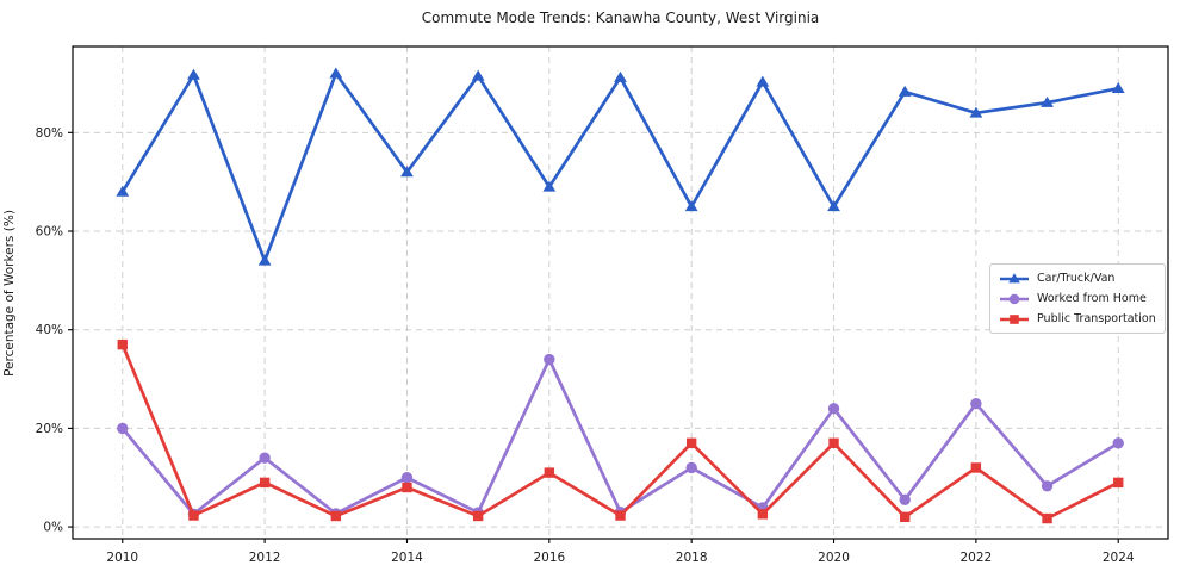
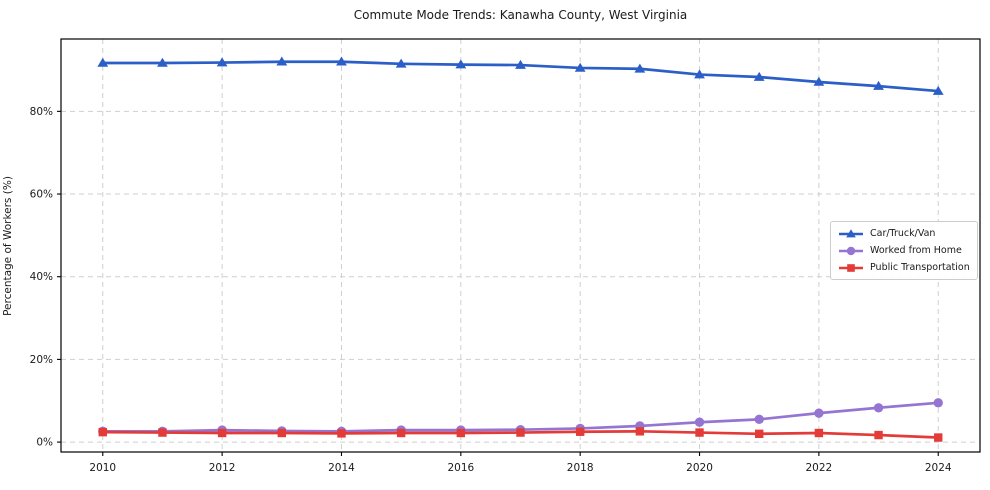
Car/Truck/Van/2010: 68% -> 92%
Worked from Home/2010: 20% -> 3%
Public Transportation/2010: 37% -> 2%
Car/Truck/Van/2012: 54% -> 92%
Worked from Home/2012: 14% -> 3%
Public Transportation/2012: 9% -> 2%
Car/Truck/Van/2014: 72% -> 92%
Worked from Home/2014: 10% -> 3%
Public Transportation/2014: 8% -> 2%
Car/Truck/Van/2016: 69% -> 91%
Worked from Home/2016: 34% -> 3%
Public Transportation/2016: 11% -> 2%
Car/Truck/Van/2018: 65% -> 90%
Worked from Home/2018: 12% -> 3%
Public Transportation/2018: 17% -> 2%
Car/Truck/Van/2020: 65% -> 89%
Worked from Home/2020: 24% -> 5%
Public Transportation/2020: 17% -> 2%
Car/Truck/Van/2022: 84% -> 87%
Worked from Home/2022: 25% -> 7%
Public Transportation/2022: 12% -> 2%
Car/Truck/Van/2024: 89% -> 85%
Worked from Home/2024: 17% -> 10%
Public Transportation/2024: 9% -> 1%
